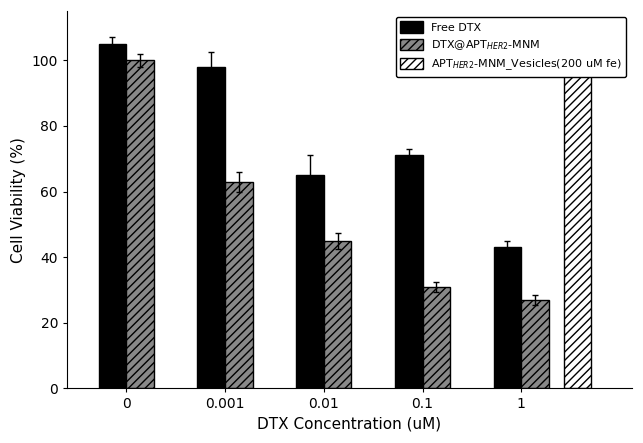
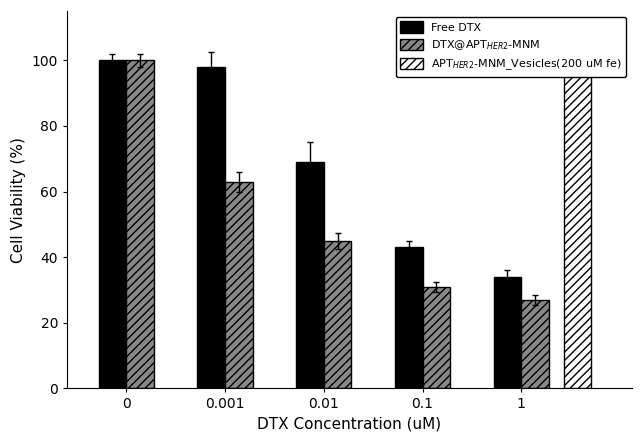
Free DTX/0: 105 -> 100
Free DTX/0.01: 65 -> 69
Free DTX/0.1: 71 -> 43
Free DTX/1: 43 -> 34
